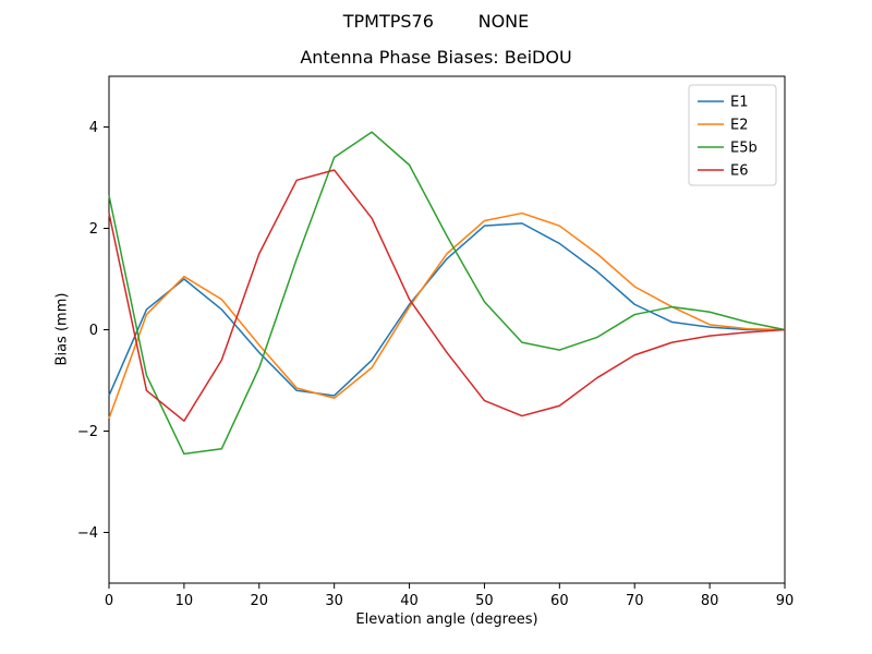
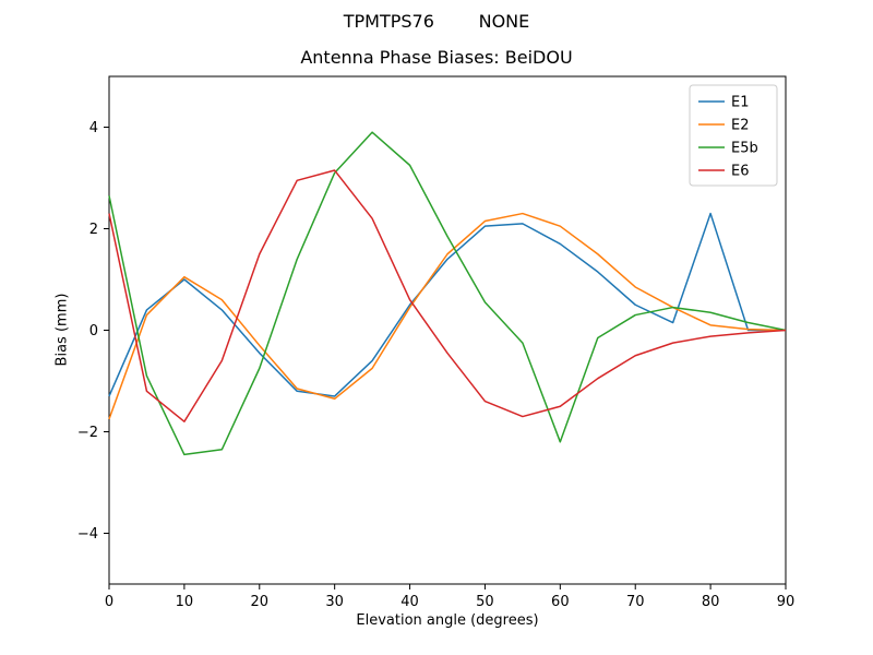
E5b/30: 3.4 -> 3.1
E5b/60: -0.4 -> -2.2
E1/80: 0.1 -> 2.3
